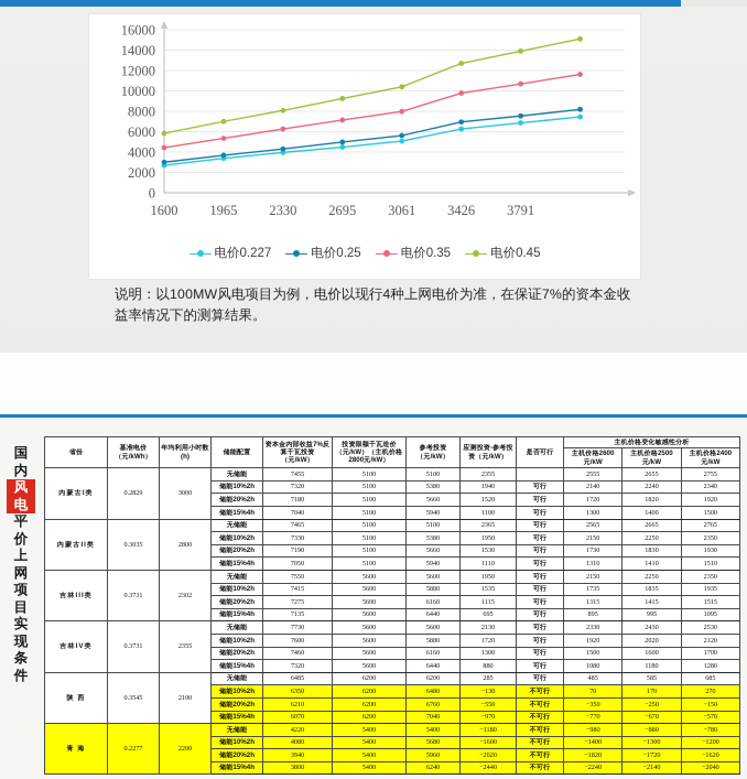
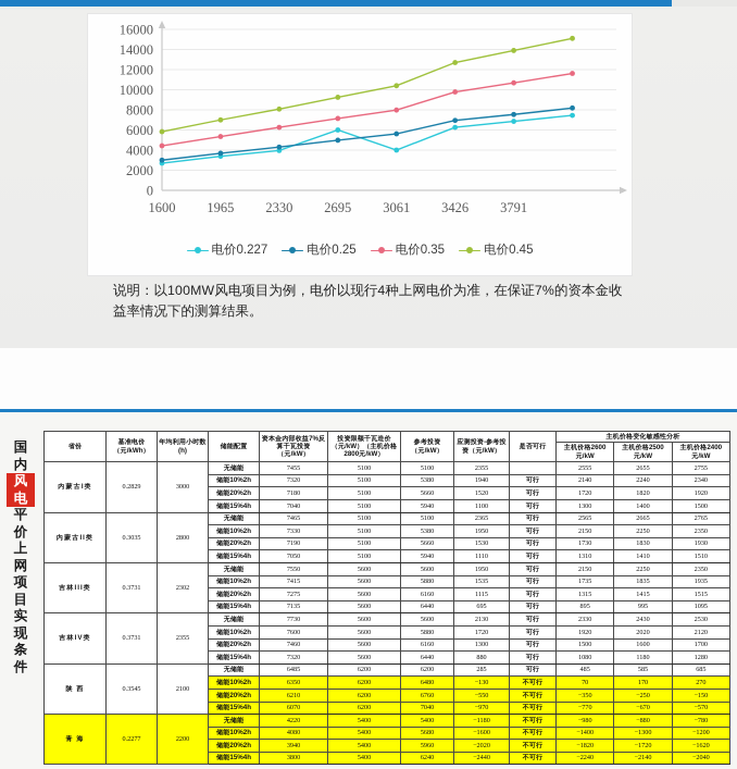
电价0.227/2695: 4000 -> 6000
电价0.227/3061: 5000 -> 4000
